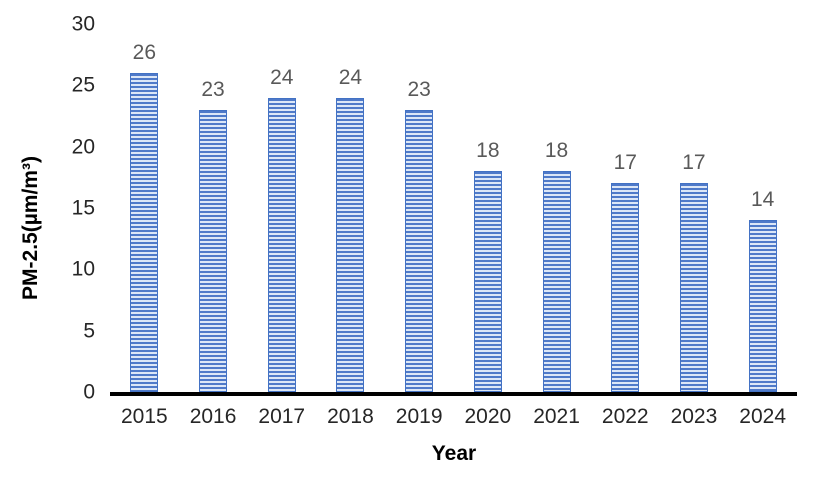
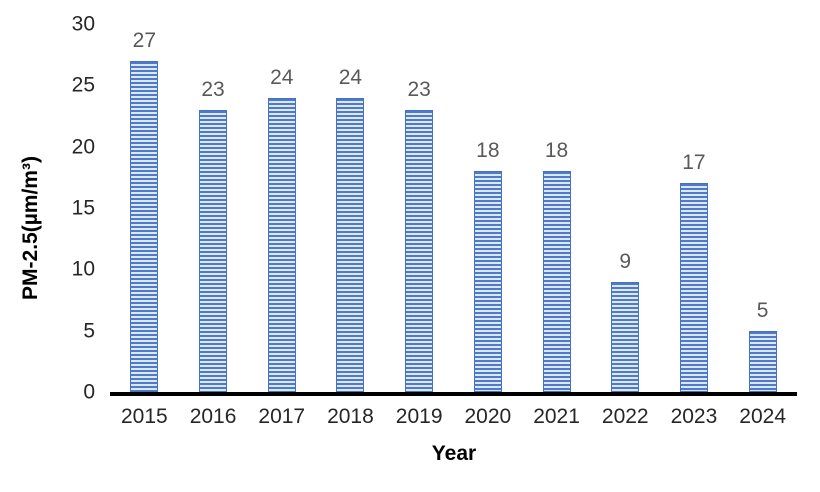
2015: 26 -> 27
2022: 17 -> 9
2024: 14 -> 5
